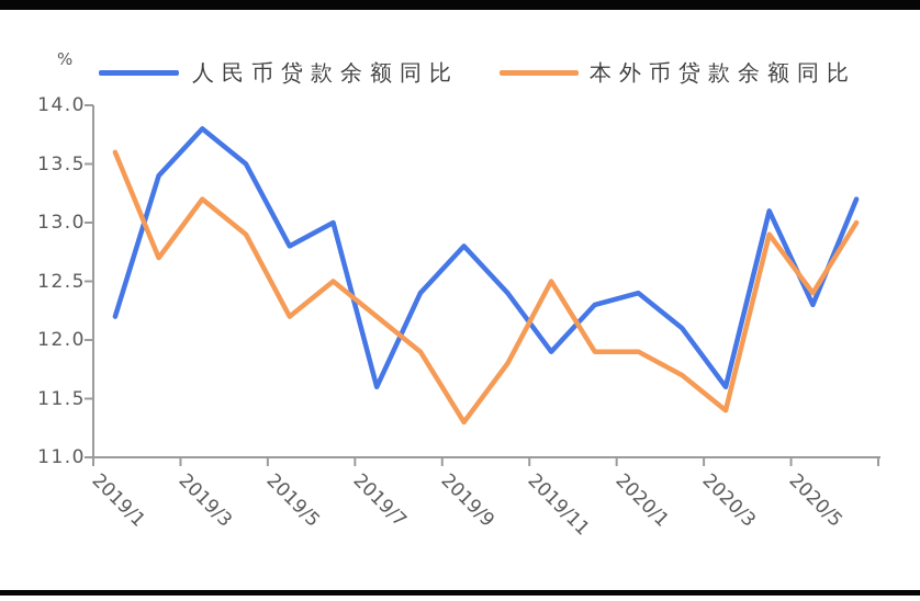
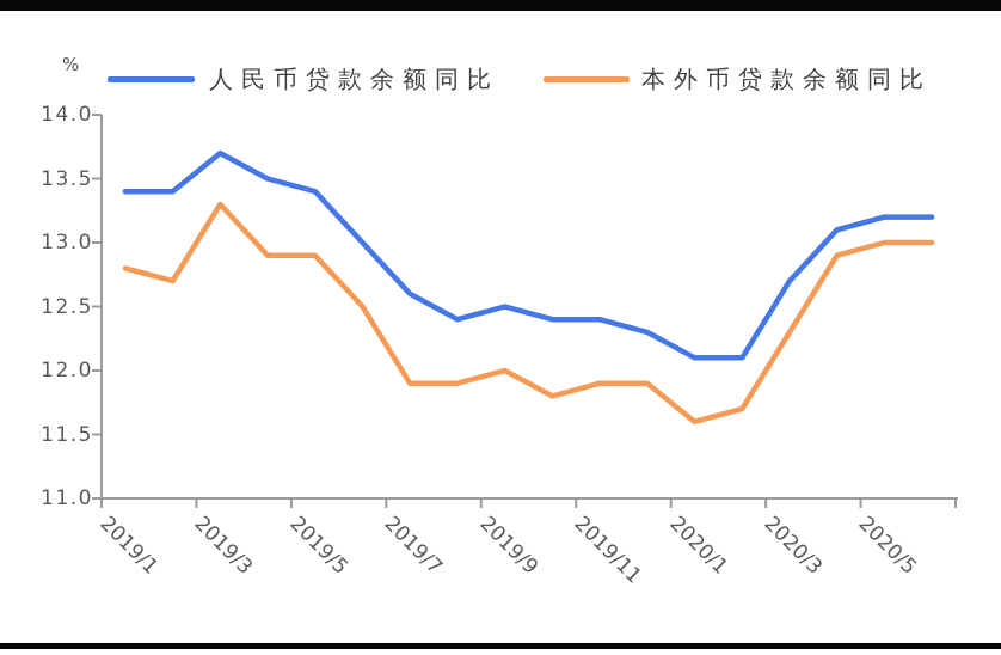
人民币贷款余额同比/2019/1: 12.2 -> 13.4
本外币贷款余额同比/2019/1: 13.6 -> 12.8
人民币贷款余额同比/2019/3: 13.8 -> 13.7
本外币贷款余额同比/2019/3: 13.2 -> 13.3
人民币贷款余额同比/2019/5: 12.8 -> 13.4
本外币贷款余额同比/2019/5: 12.2 -> 12.9
人民币贷款余额同比/2019/7: 11.6 -> 12.6
本外币贷款余额同比/2019/7: 12.2 -> 11.9
人民币贷款余额同比/2019/9: 12.8 -> 12.5
本外币贷款余额同比/2019/9: 11.3 -> 12.0
人民币贷款余额同比/2019/11: 11.9 -> 12.4
本外币贷款余额同比/2019/11: 12.5 -> 11.9
人民币贷款余额同比/2020/1: 12.4 -> 12.1
本外币贷款余额同比/2020/1: 11.9 -> 11.6
人民币贷款余额同比/2020/3: 11.6 -> 12.7
本外币贷款余额同比/2020/3: 11.4 -> 12.3
人民币贷款余额同比/2020/5: 12.3 -> 13.2
本外币贷款余额同比/2020/5: 12.4 -> 13.0
